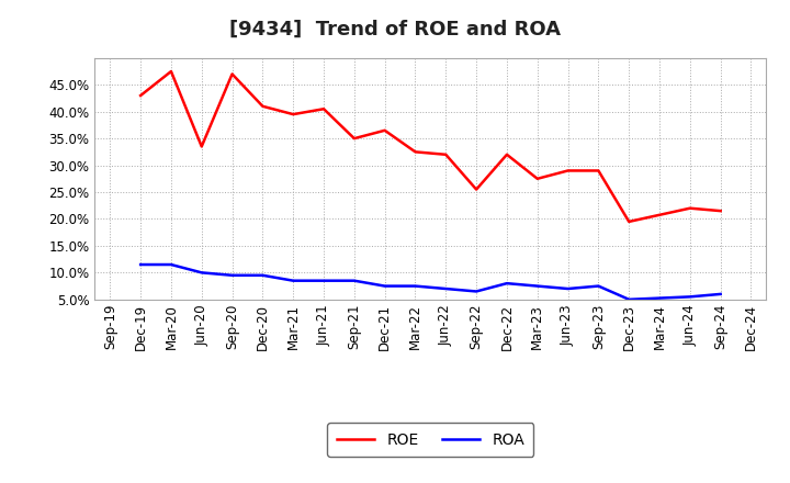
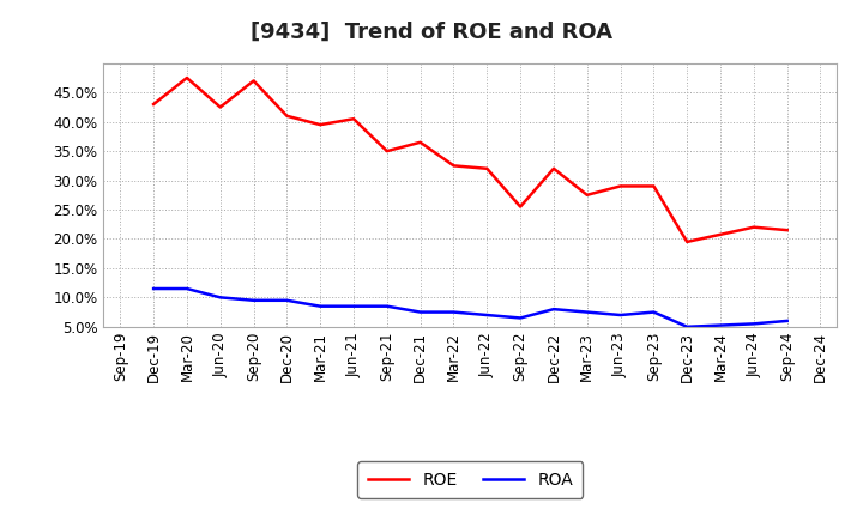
ROE/Jun-20: 33.5% -> 42.5%
